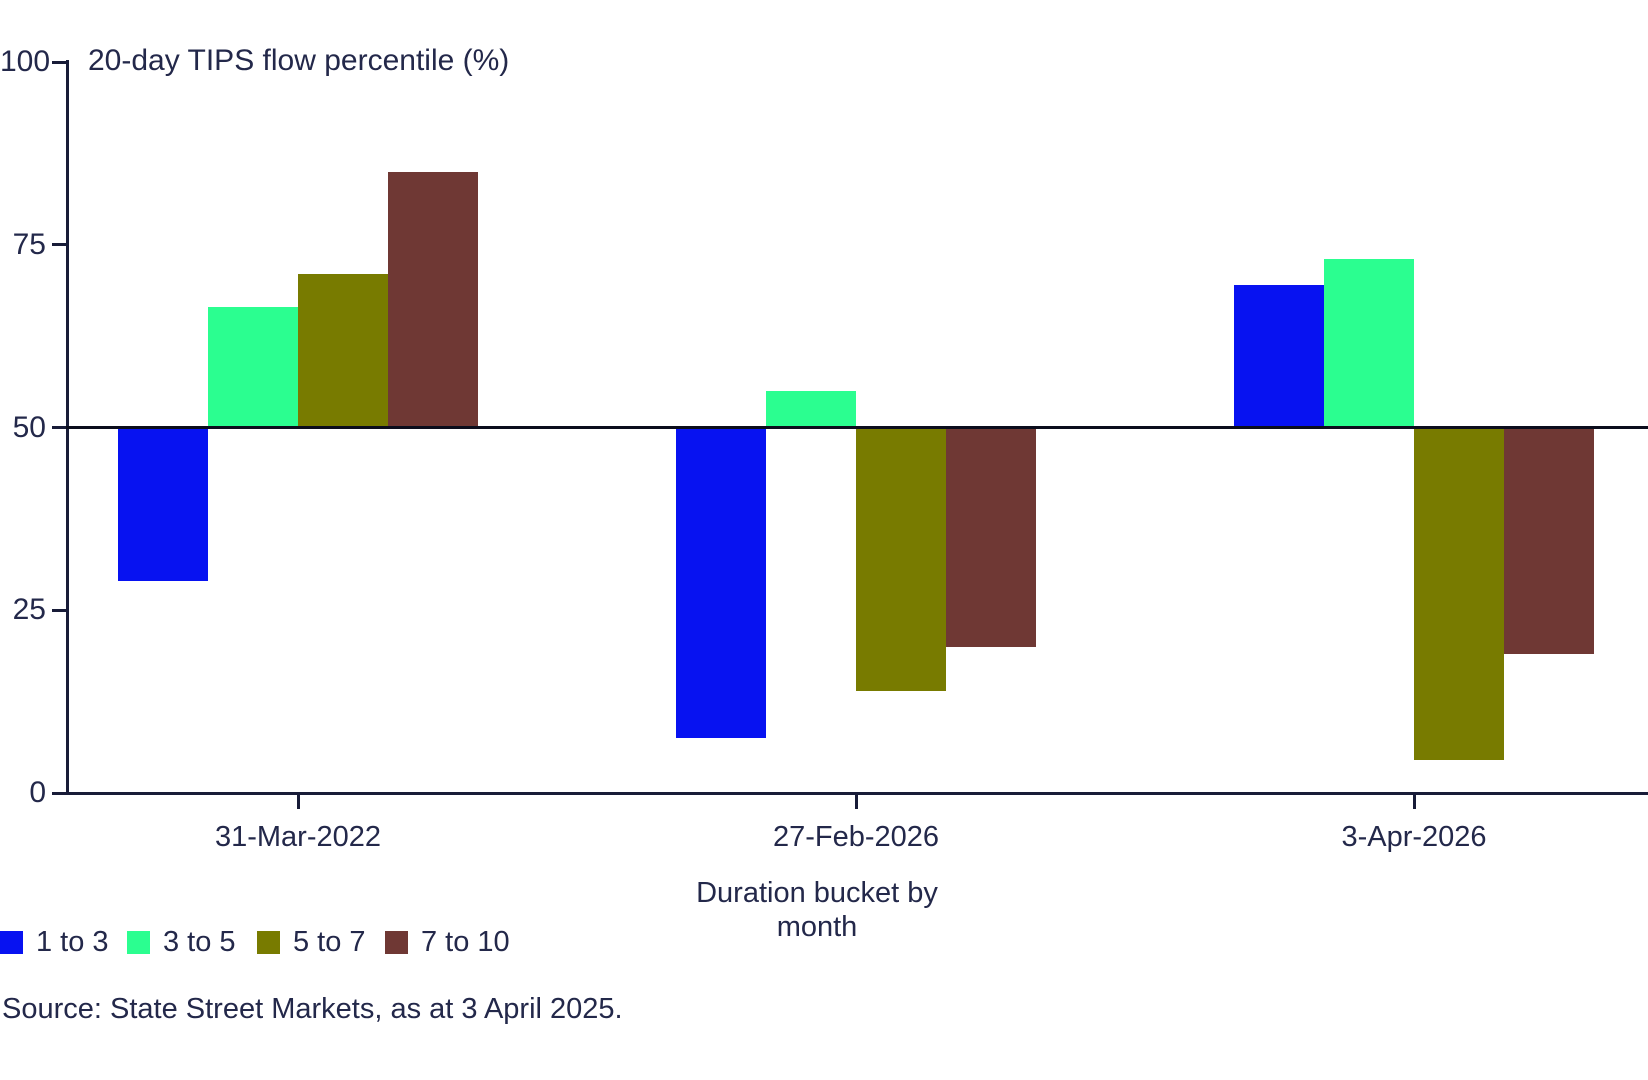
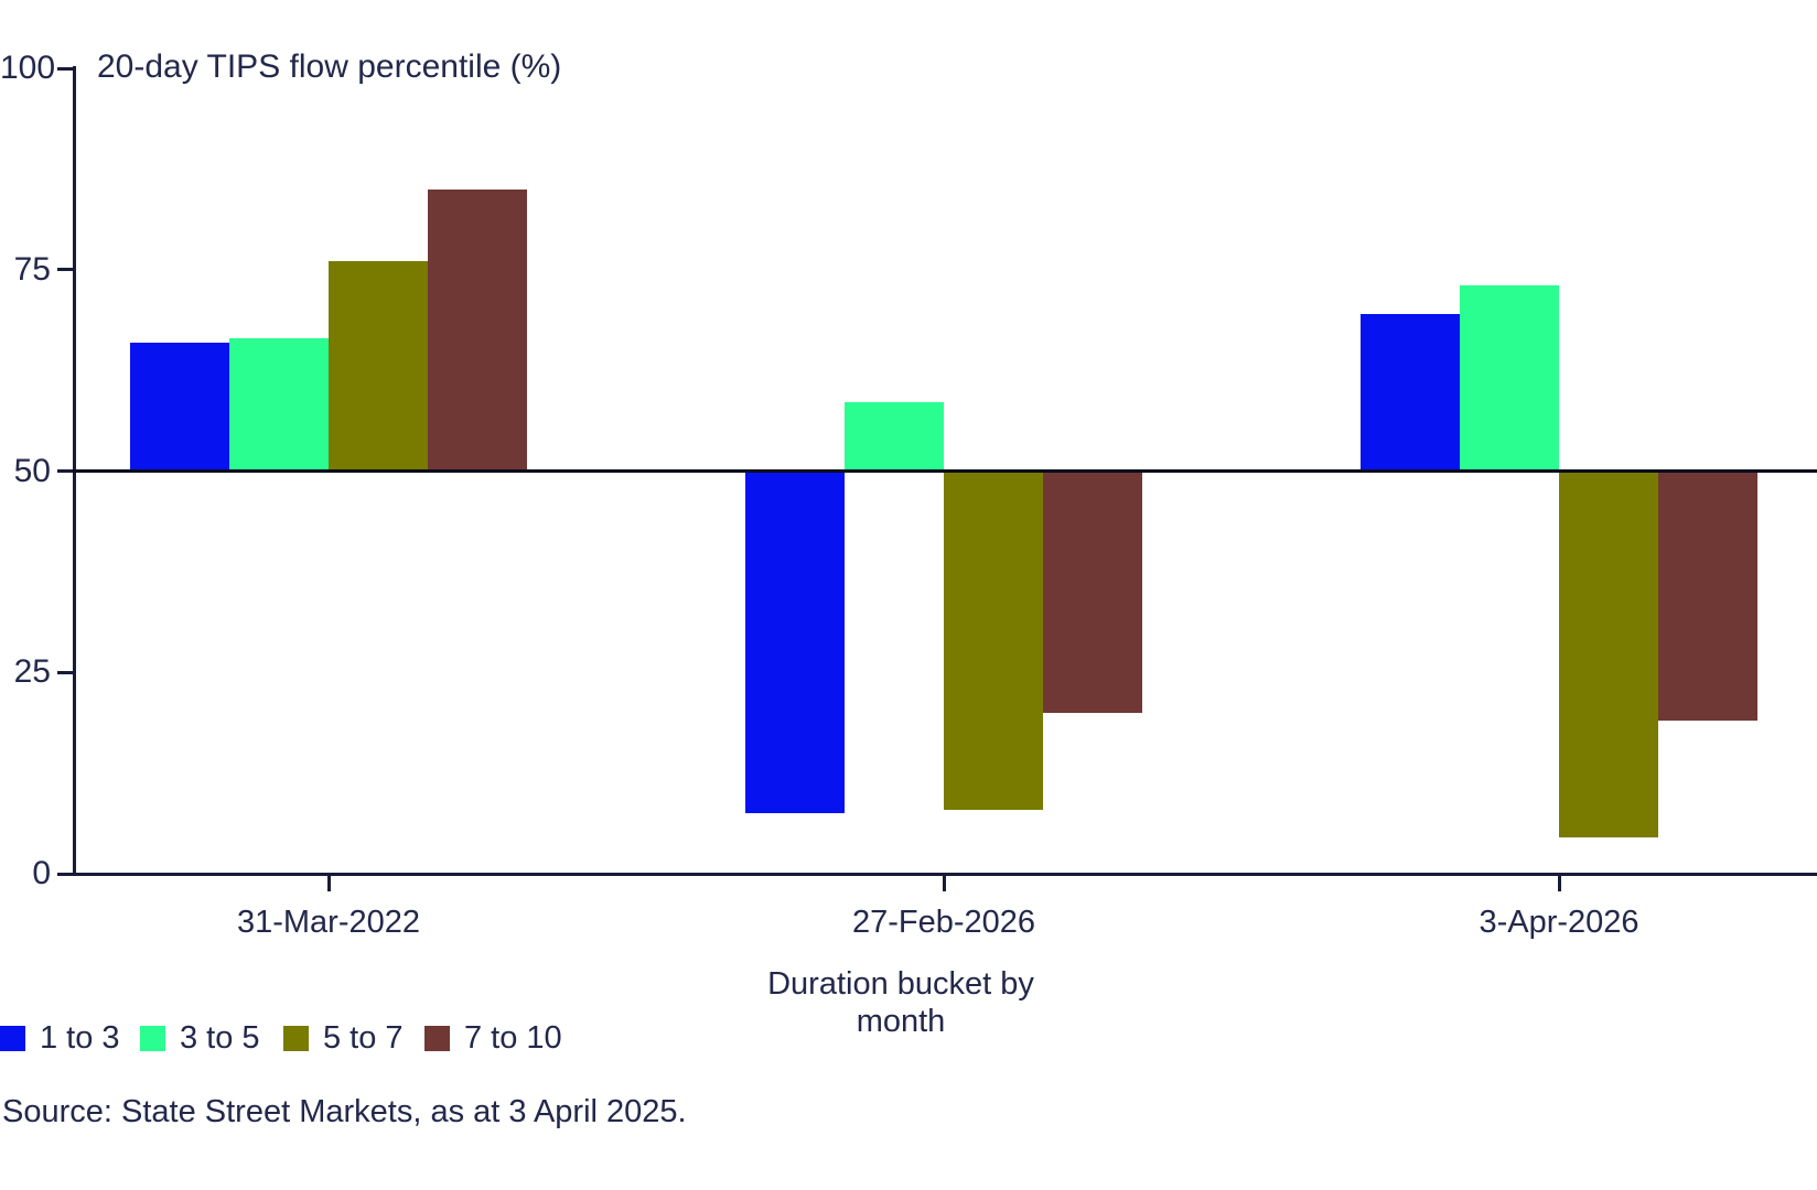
1 to 3/31-Mar-2022: 29 -> 66
5 to 7/31-Mar-2022: 71 -> 76
3 to 5/27-Feb-2026: 55 -> 58
5 to 7/27-Feb-2026: 14 -> 8
